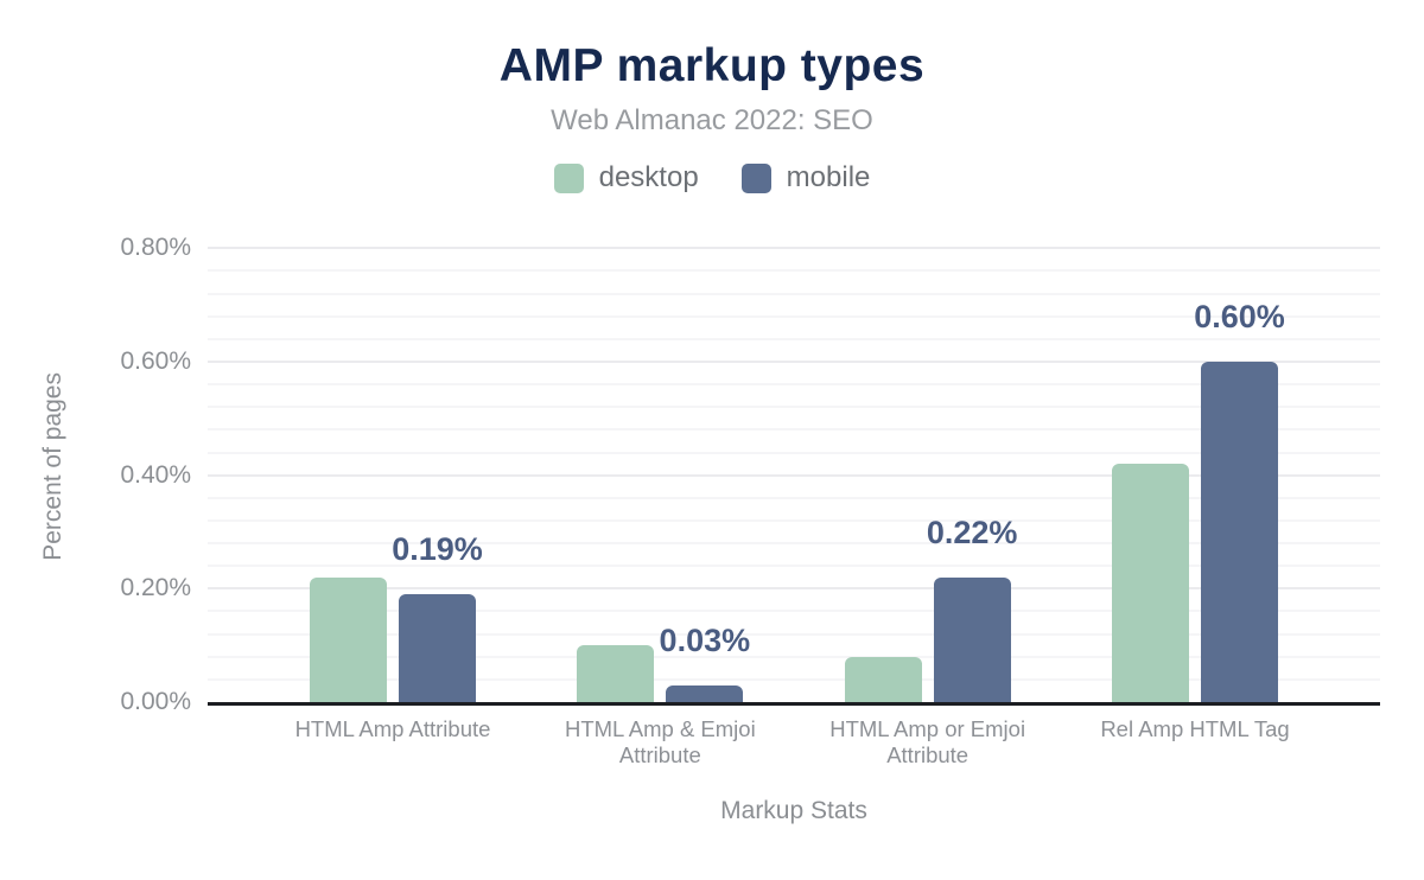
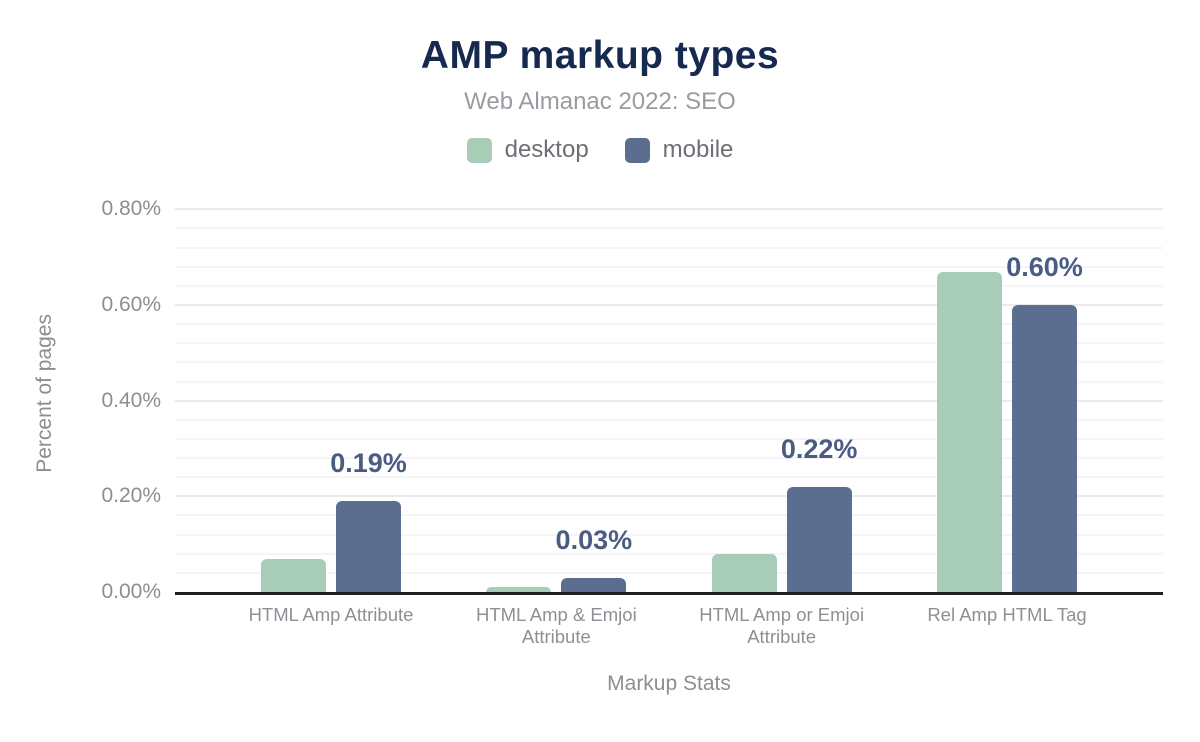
desktop/HTML Amp Attribute: 0.22% -> 0.07%
desktop/HTML Amp & Emjoi Attribute: 0.10% -> 0.01%
desktop/Rel Amp HTML Tag: 0.42% -> 0.67%
